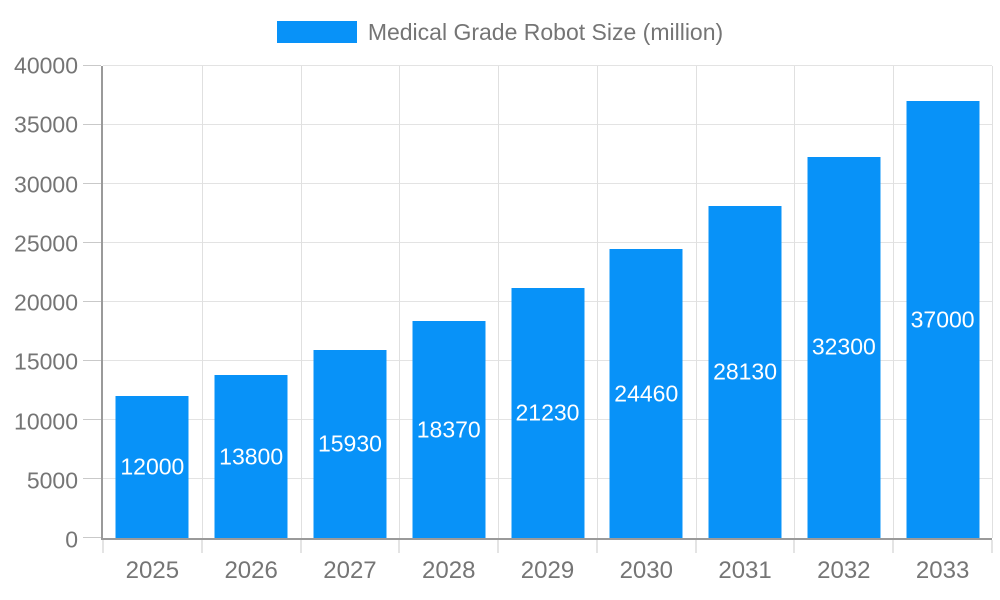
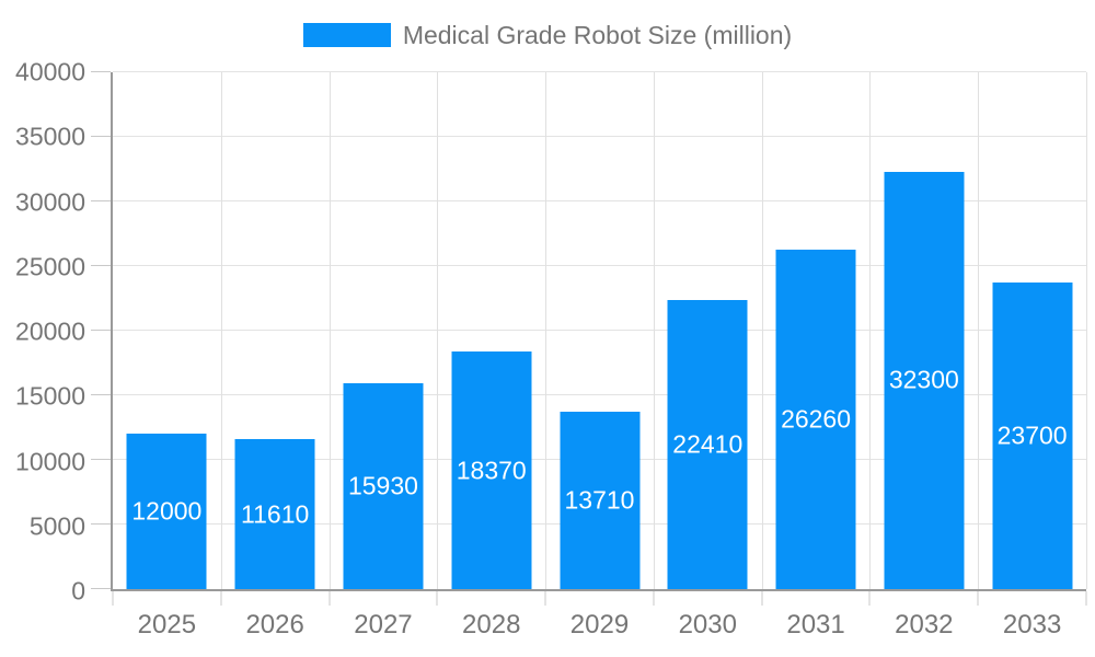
2026: 13800 -> 11610
2029: 21230 -> 13710
2030: 24460 -> 22410
2031: 28130 -> 26260
2033: 37000 -> 23700
